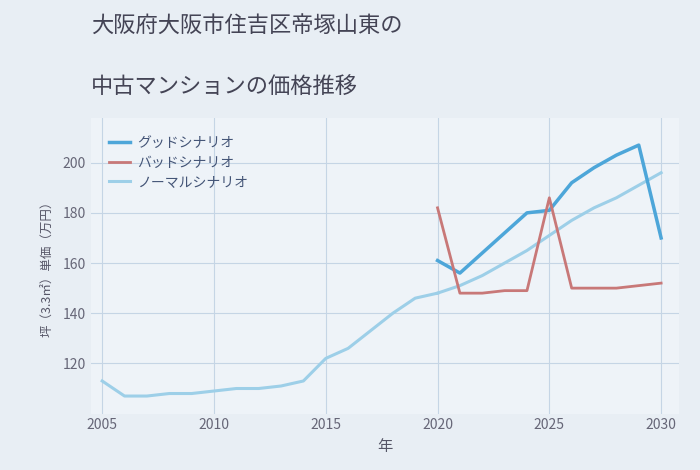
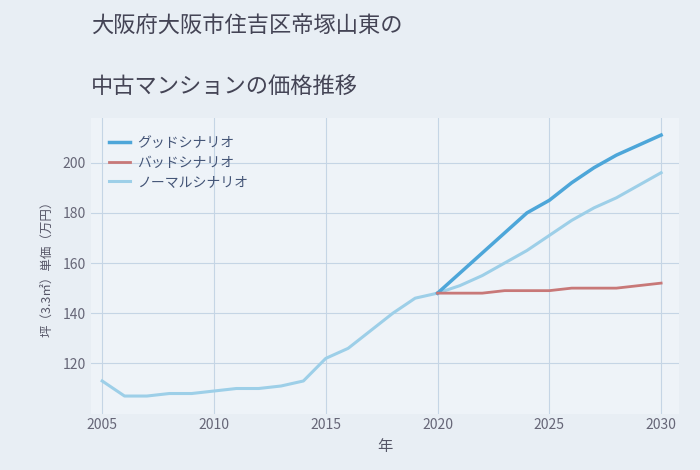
グッドシナリオ/2020: 161 -> 148
バッドシナリオ/2020: 182 -> 148
グッドシナリオ/2025: 181 -> 185
バッドシナリオ/2025: 186 -> 149
グッドシナリオ/2030: 170 -> 211
